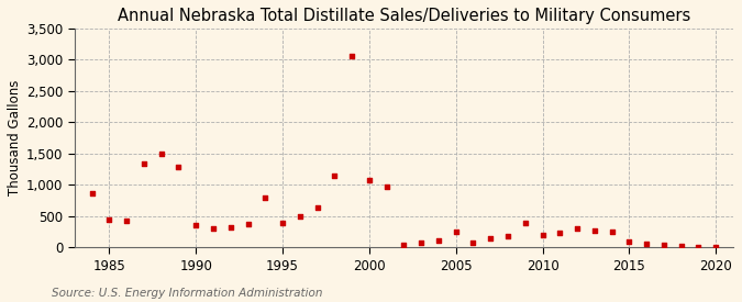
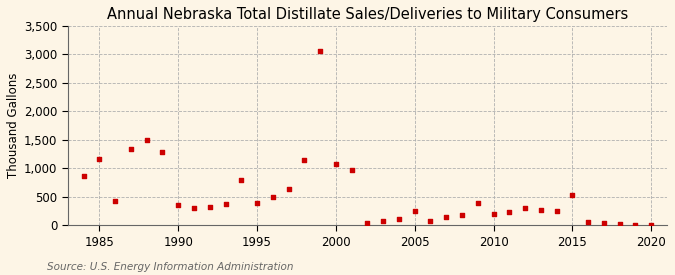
1985: 450 -> 1,160
2015: 100 -> 540
